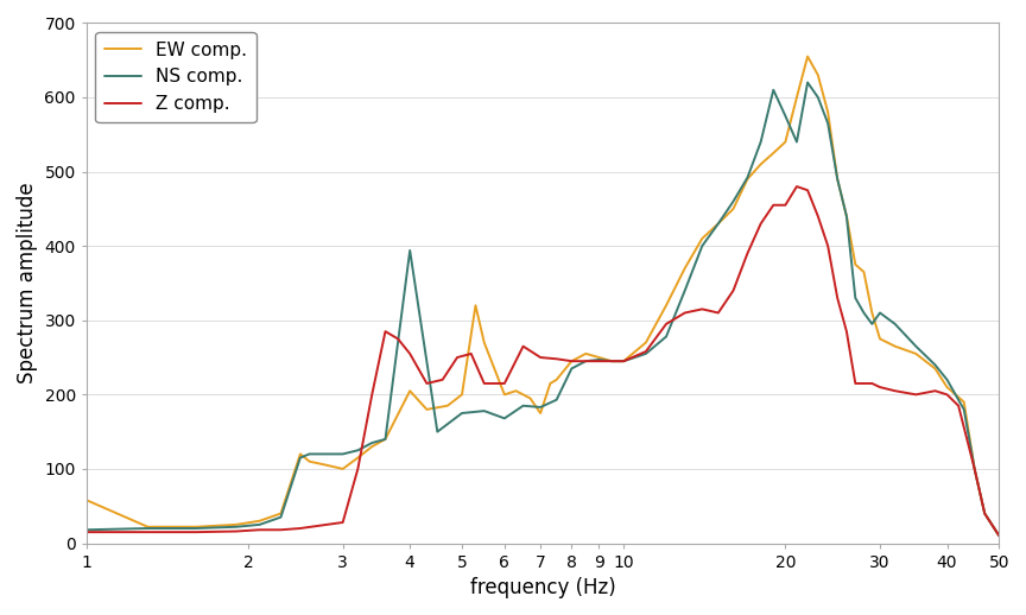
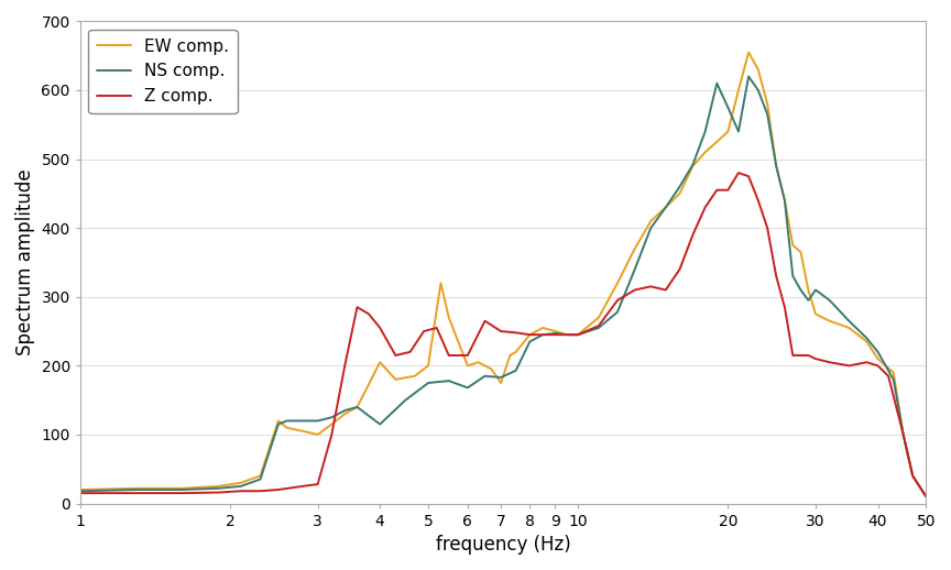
EW comp./1: 58 -> 20
NS comp./4: 394 -> 115
